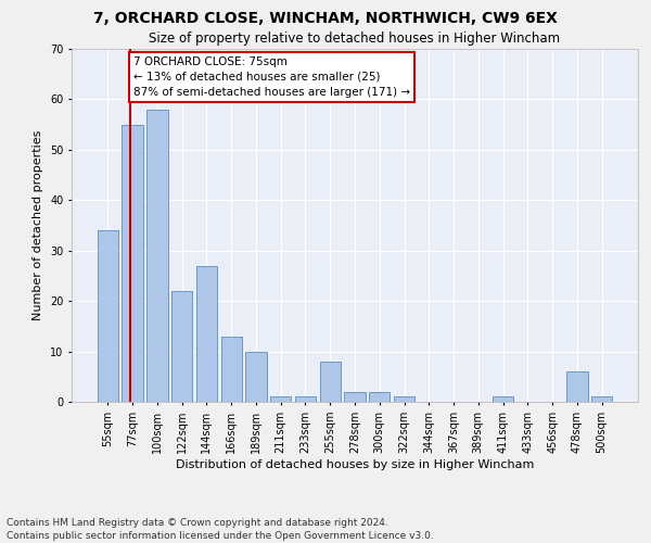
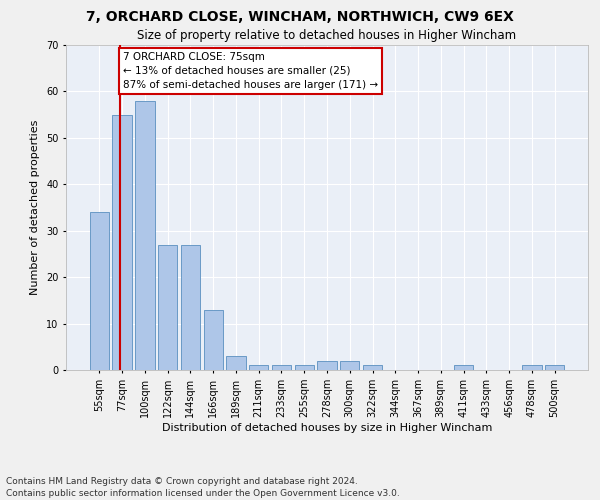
122sqm: 22 -> 27
189sqm: 10 -> 3
255sqm: 8 -> 1
478sqm: 6 -> 1
